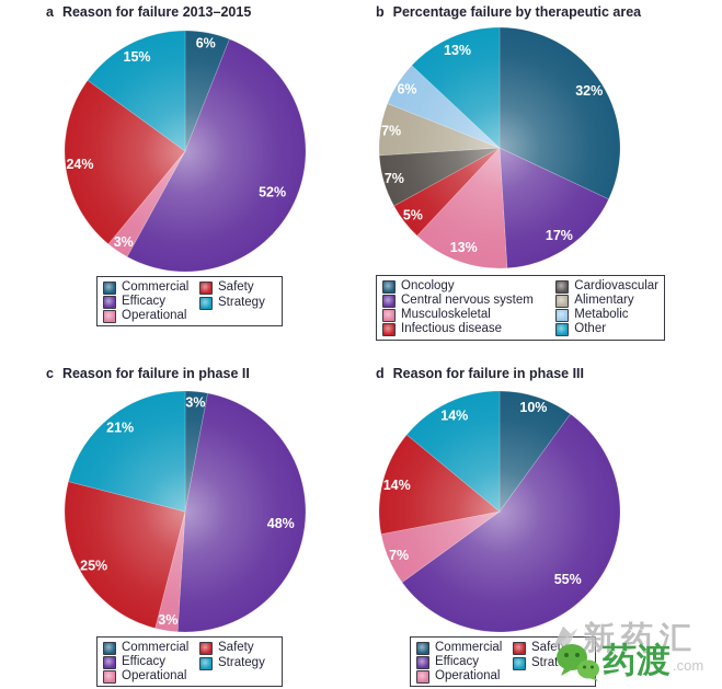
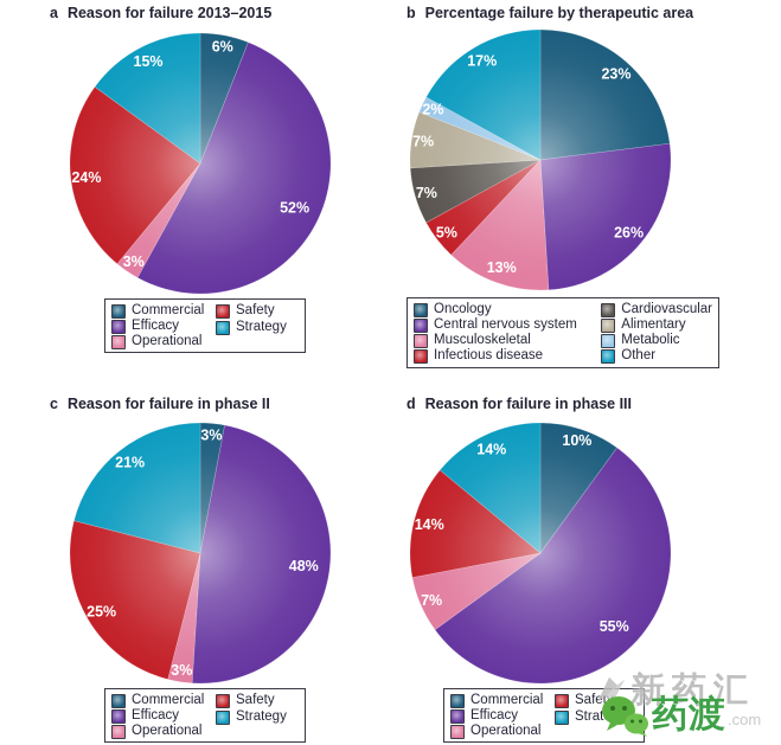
Percentage failure by therapeutic area/Oncology: 32% -> 23%
Percentage failure by therapeutic area/Central nervous system: 17% -> 26%
Percentage failure by therapeutic area/Metabolic: 6% -> 2%
Percentage failure by therapeutic area/Other: 13% -> 17%
